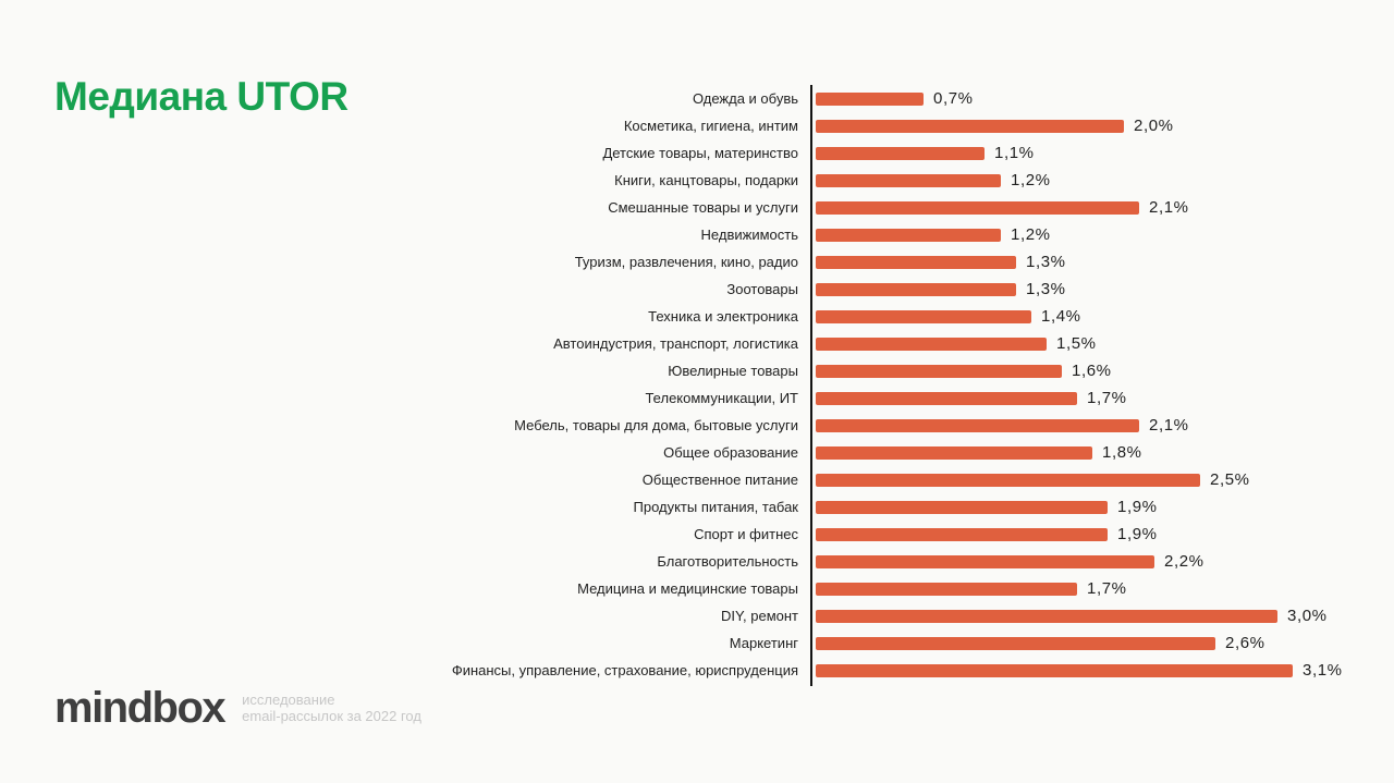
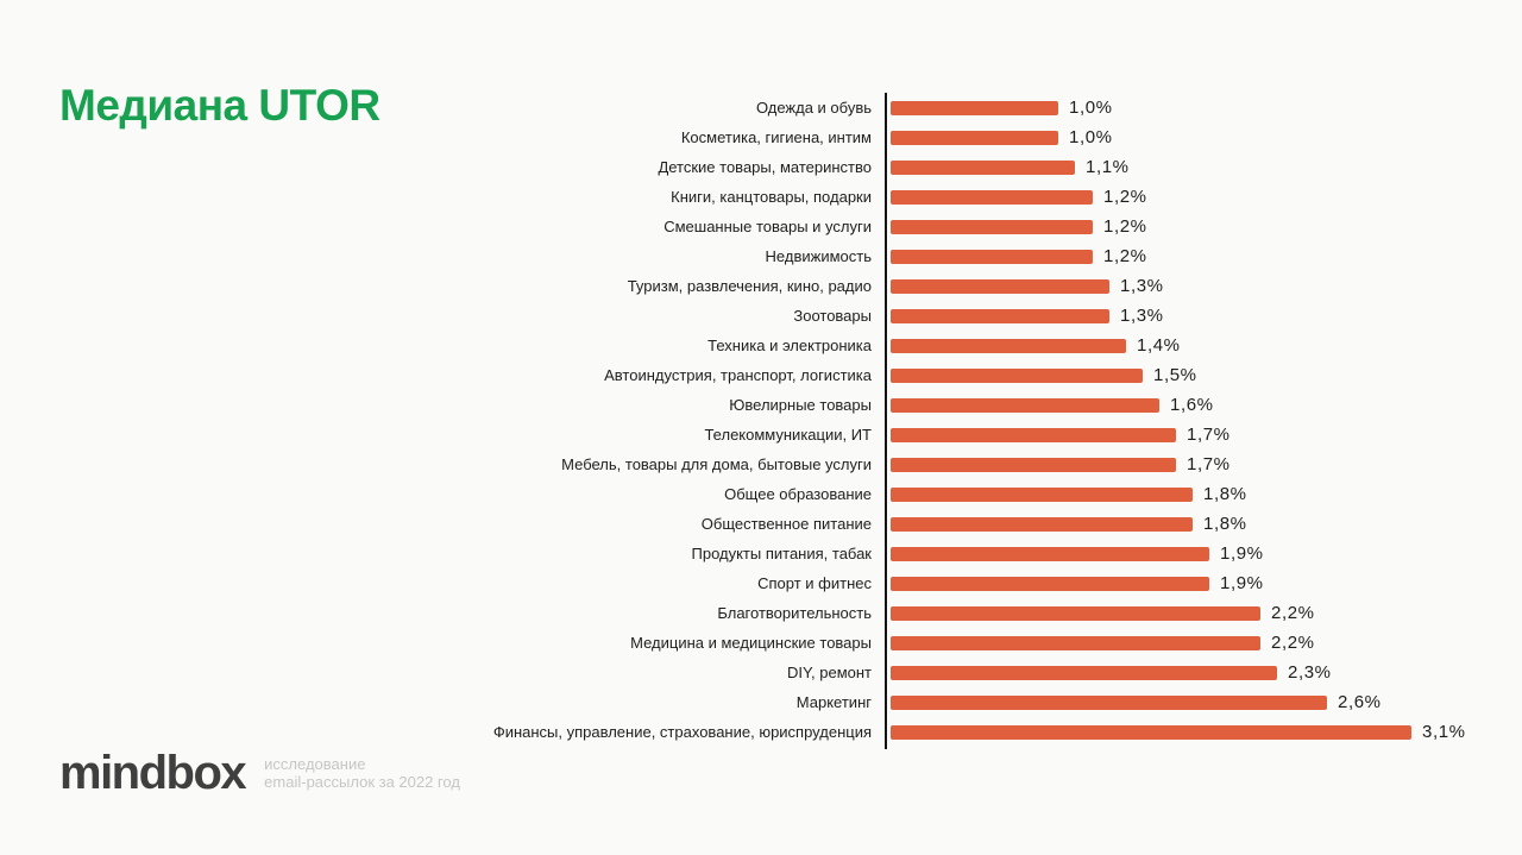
Одежда и обувь: 0,7% -> 1,0%
Косметика, гигиена, интим: 2,0% -> 1,0%
Смешанные товары и услуги: 2,1% -> 1,2%
Мебель, товары для дома, бытовые услуги: 2,1% -> 1,7%
Общественное питание: 2,5% -> 1,8%
Медицина и медицинские товары: 1,7% -> 2,2%
DIY, ремонт: 3,0% -> 2,3%
